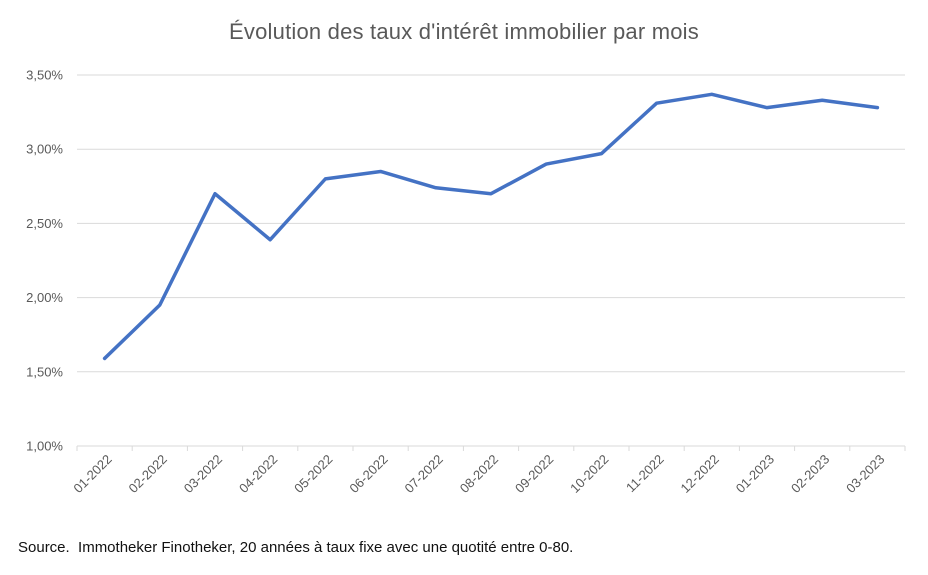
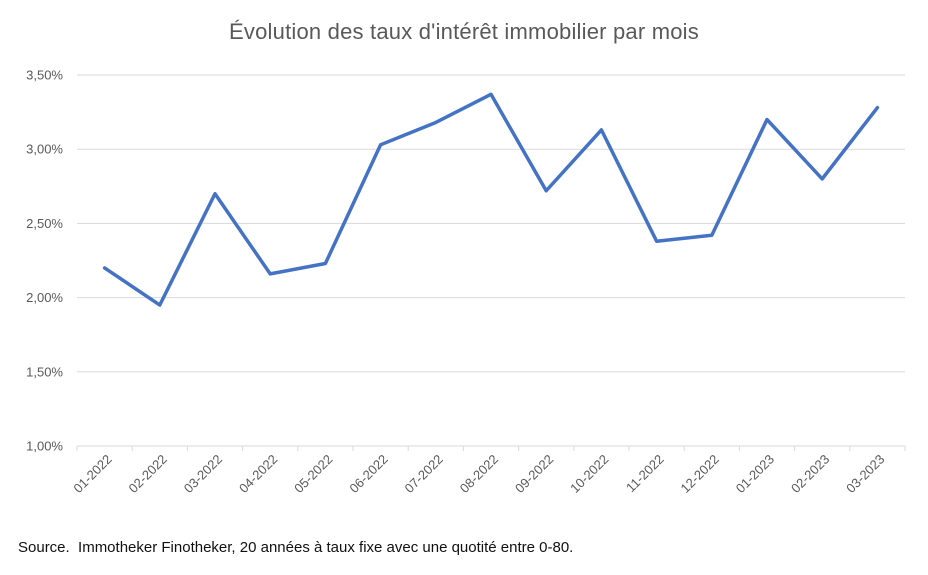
01-2022: 1,59% -> 2,20%
04-2022: 2,39% -> 2,16%
05-2022: 2,80% -> 2,23%
06-2022: 2,85% -> 3,03%
07-2022: 2,74% -> 3,18%
08-2022: 2,70% -> 3,37%
09-2022: 2,90% -> 2,72%
10-2022: 2,97% -> 3,13%
11-2022: 3,31% -> 2,38%
12-2022: 3,37% -> 2,42%
01-2023: 3,28% -> 3,20%
02-2023: 3,33% -> 2,80%
